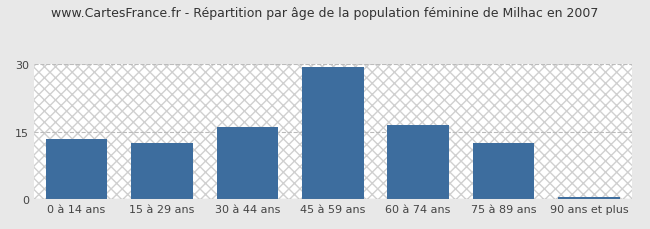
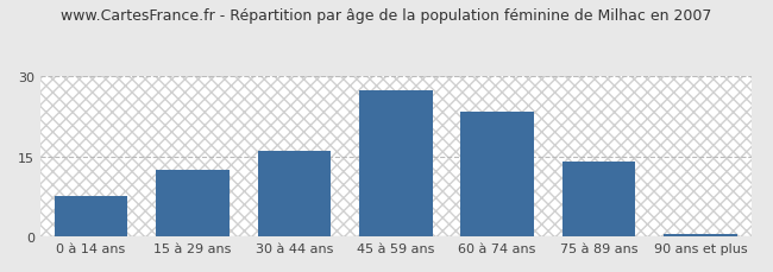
0 à 14 ans: 13.5 -> 7.5
45 à 59 ans: 29.5 -> 27.5
60 à 74 ans: 16.5 -> 23.5
75 à 89 ans: 12.5 -> 14.0
